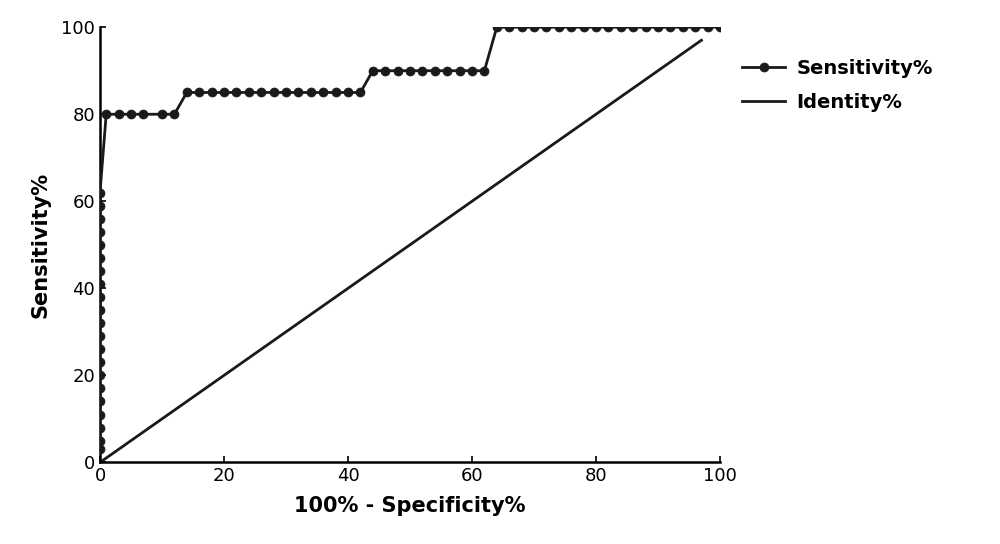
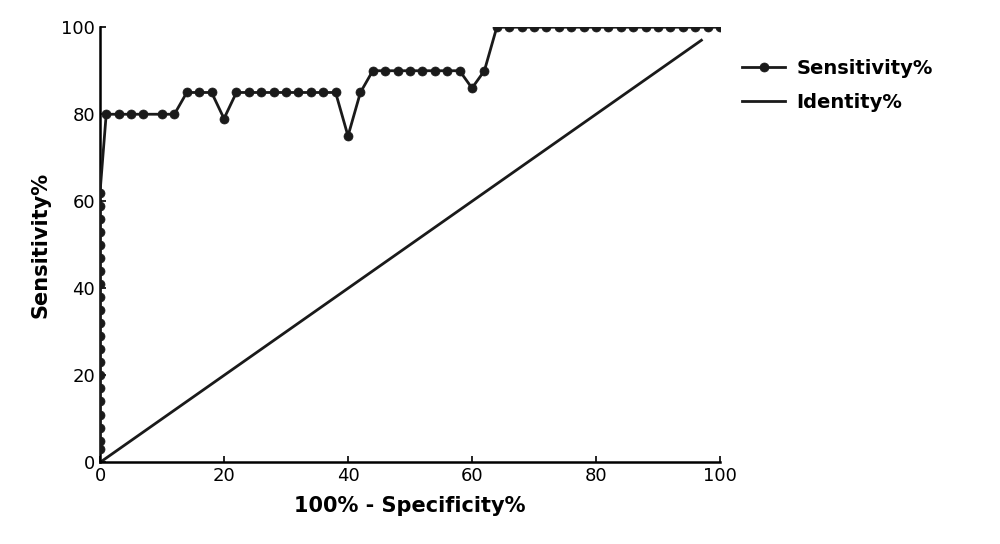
20: 85 -> 79
40: 85 -> 75
60: 90 -> 86
